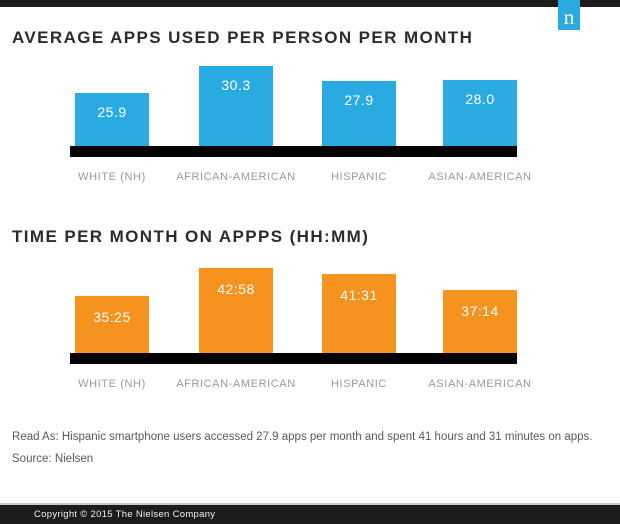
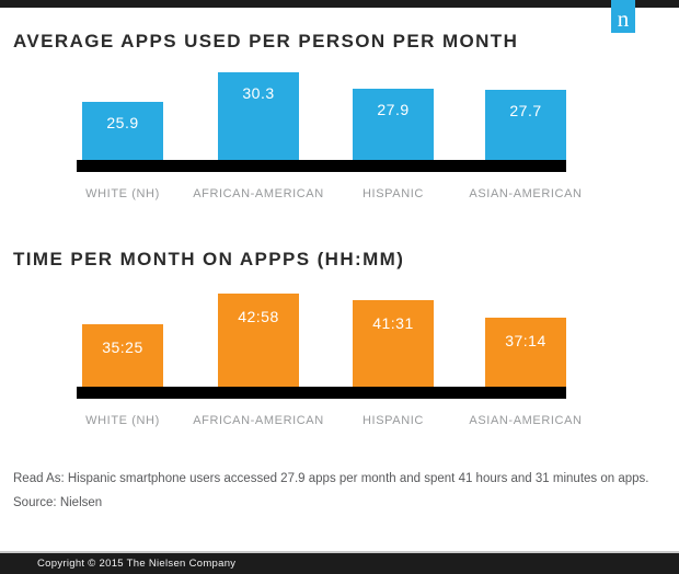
AVERAGE APPS USED PER PERSON PER MONTH/ASIAN-AMERICAN: 28.0 -> 27.7
